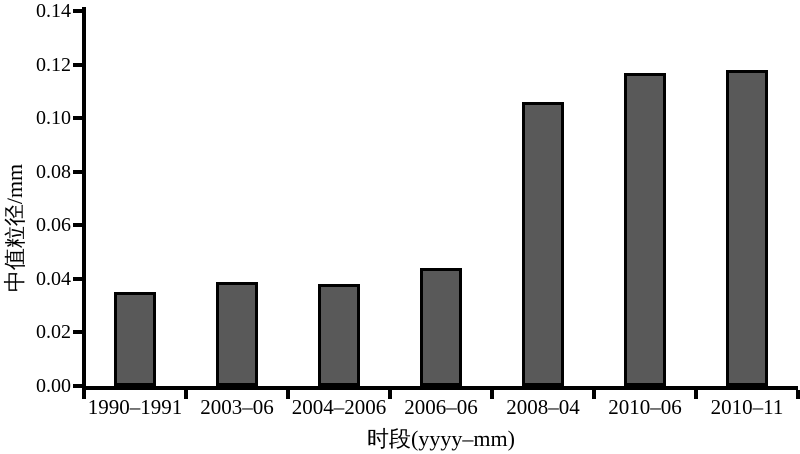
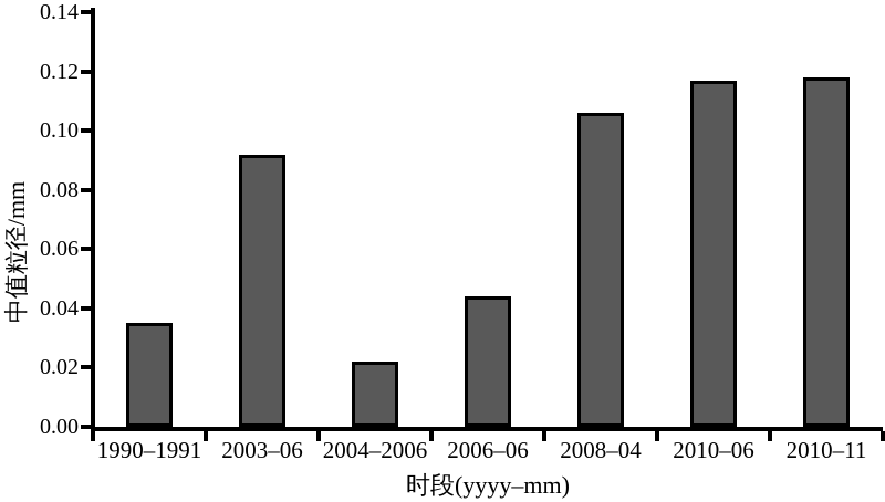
2003–06: 0.039 -> 0.092
2004–2006: 0.038 -> 0.022
